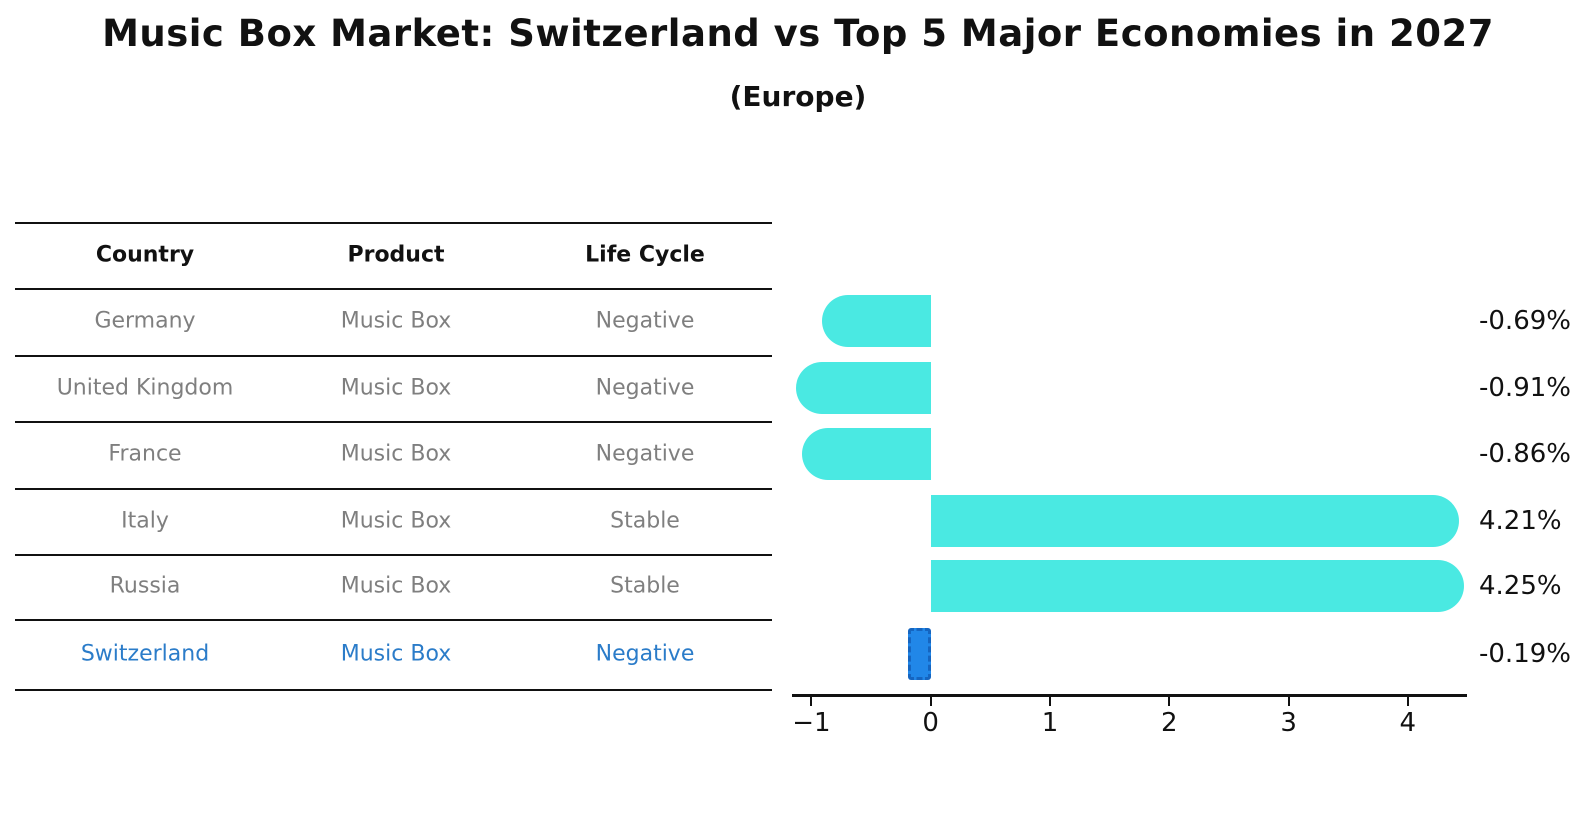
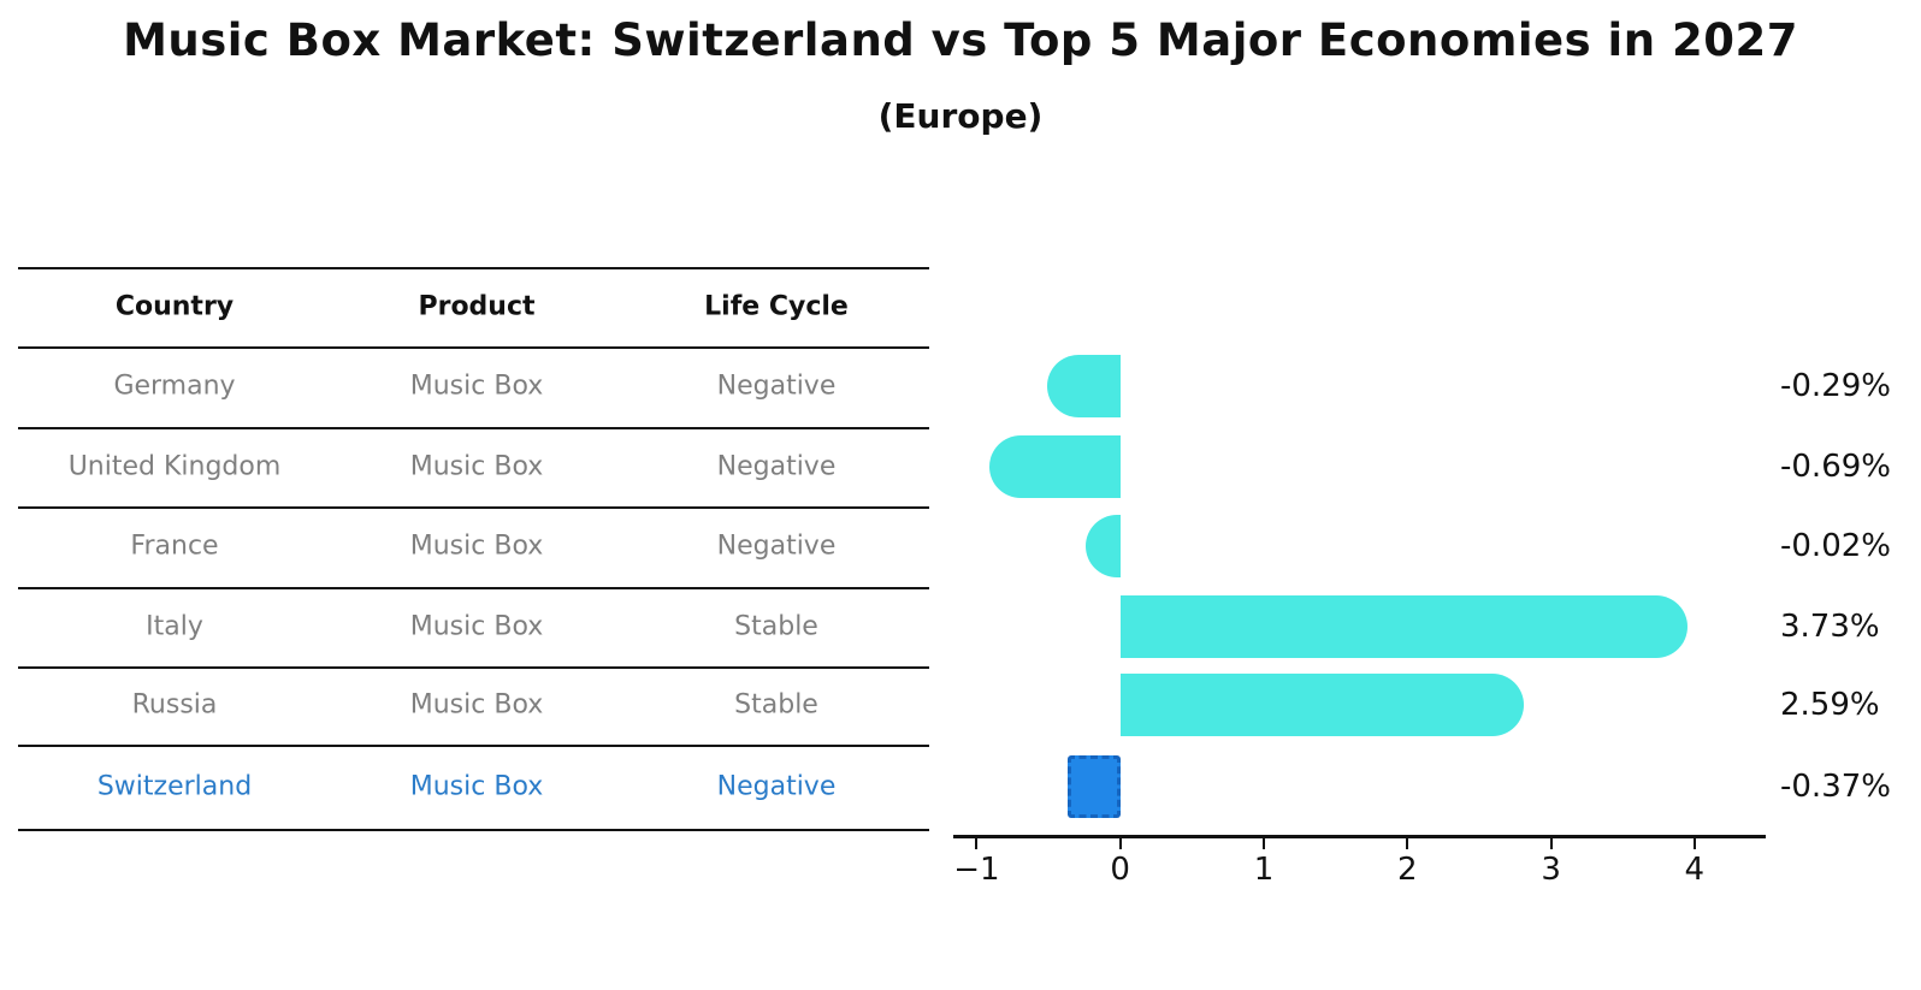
Germany: -0.69% -> -0.29%
United Kingdom: -0.91% -> -0.69%
France: -0.86% -> -0.02%
Italy: 4.21% -> 3.73%
Russia: 4.25% -> 2.59%
Switzerland: -0.19% -> -0.37%
